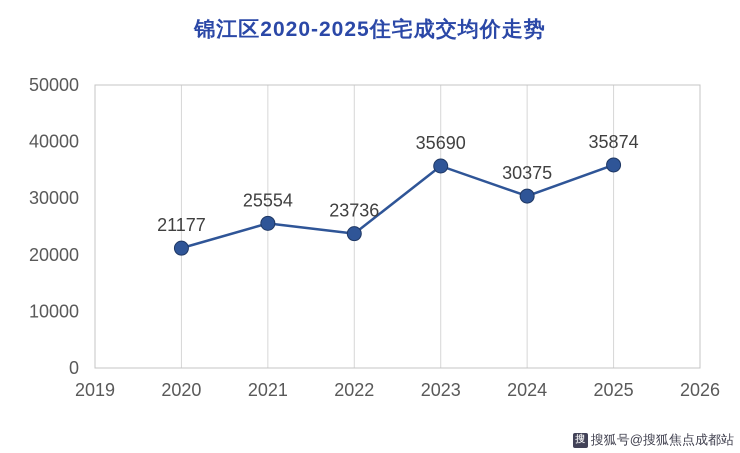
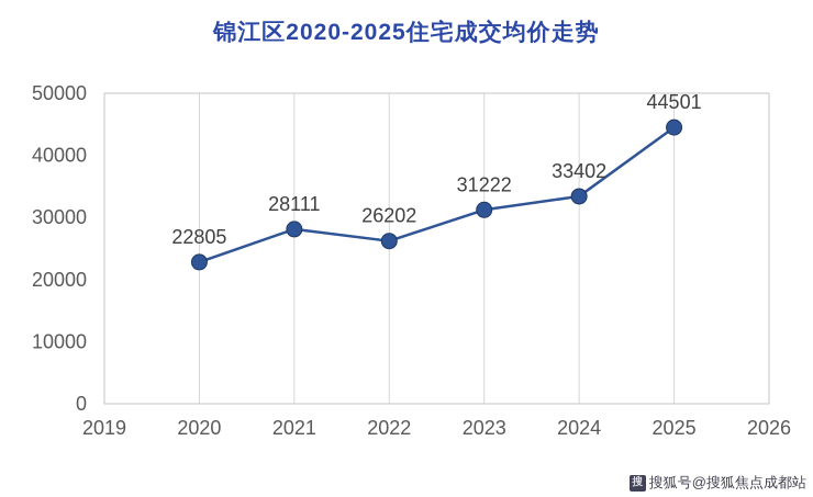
2020: 21177 -> 22805
2021: 25554 -> 28111
2022: 23736 -> 26202
2023: 35690 -> 31222
2024: 30375 -> 33402
2025: 35874 -> 44501
